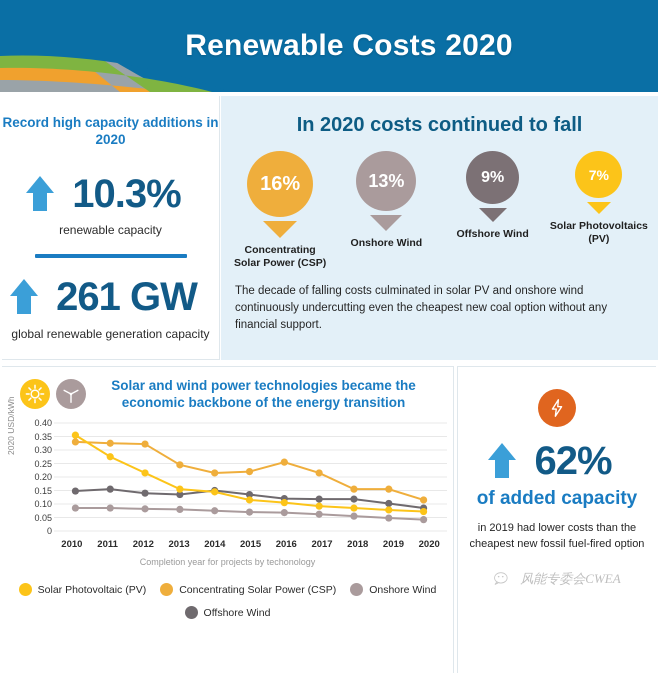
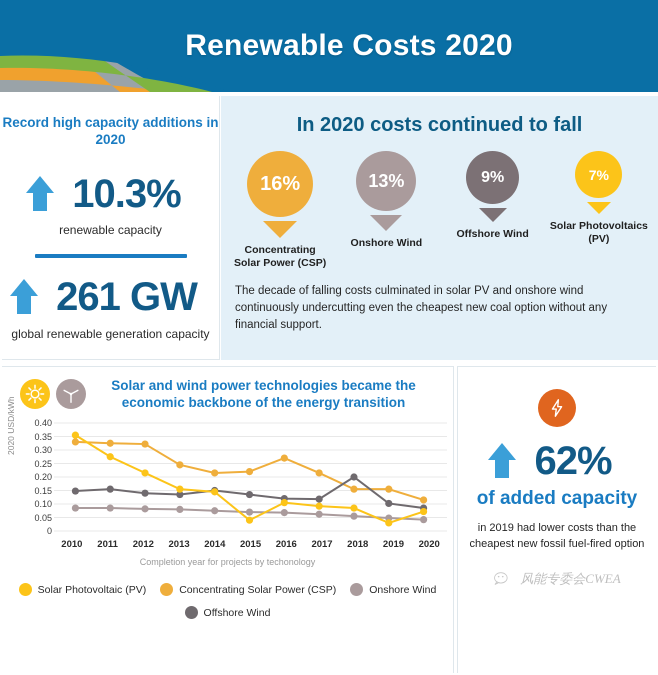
Solar Photovoltaic (PV)/2015: 0.12 -> 0.04
Concentrating Solar Power (CSP)/2016: 0.26 -> 0.27
Offshore Wind/2018: 0.12 -> 0.20
Solar Photovoltaic (PV)/2019: 0.08 -> 0.03
